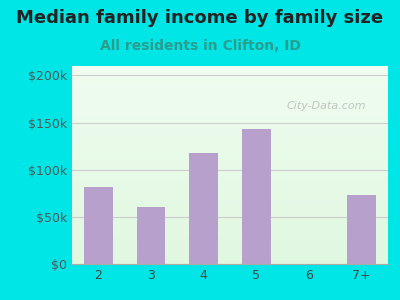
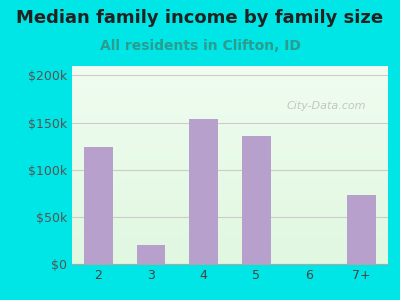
2: $82k -> $124k
3: $60k -> $20k
4: $118k -> $154k
5: $143k -> $136k
